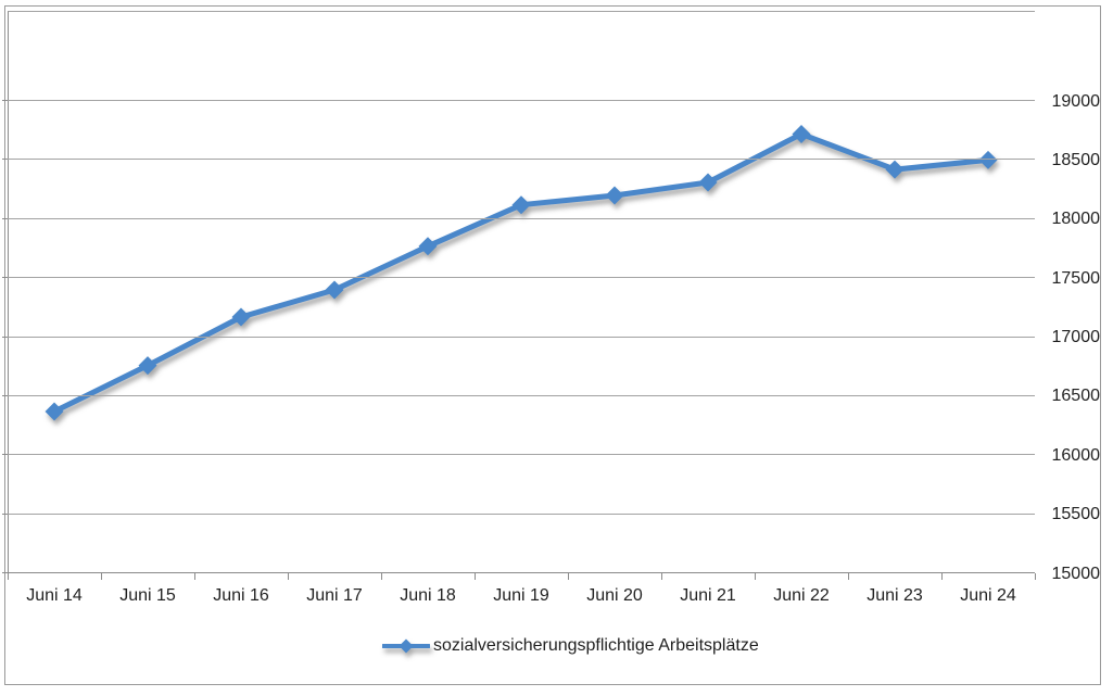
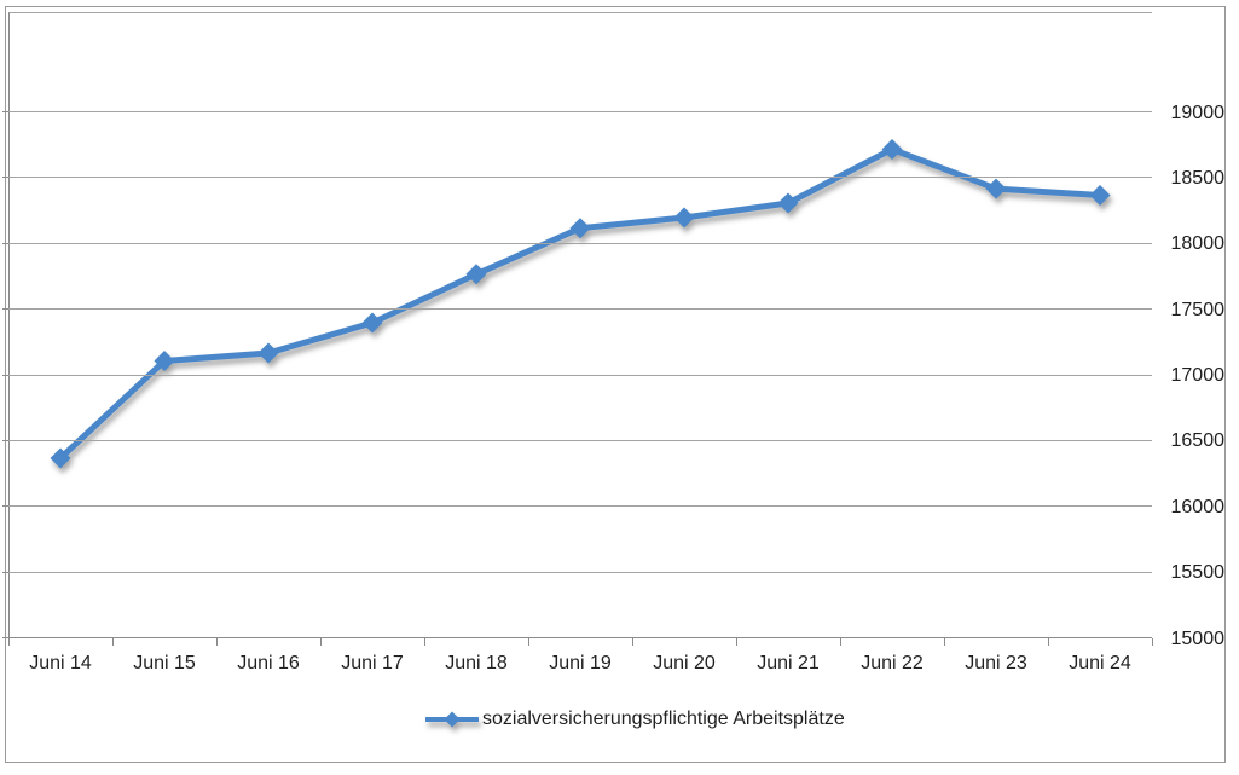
Juni 15: 16760 -> 17110
Juni 24: 18500 -> 18370
